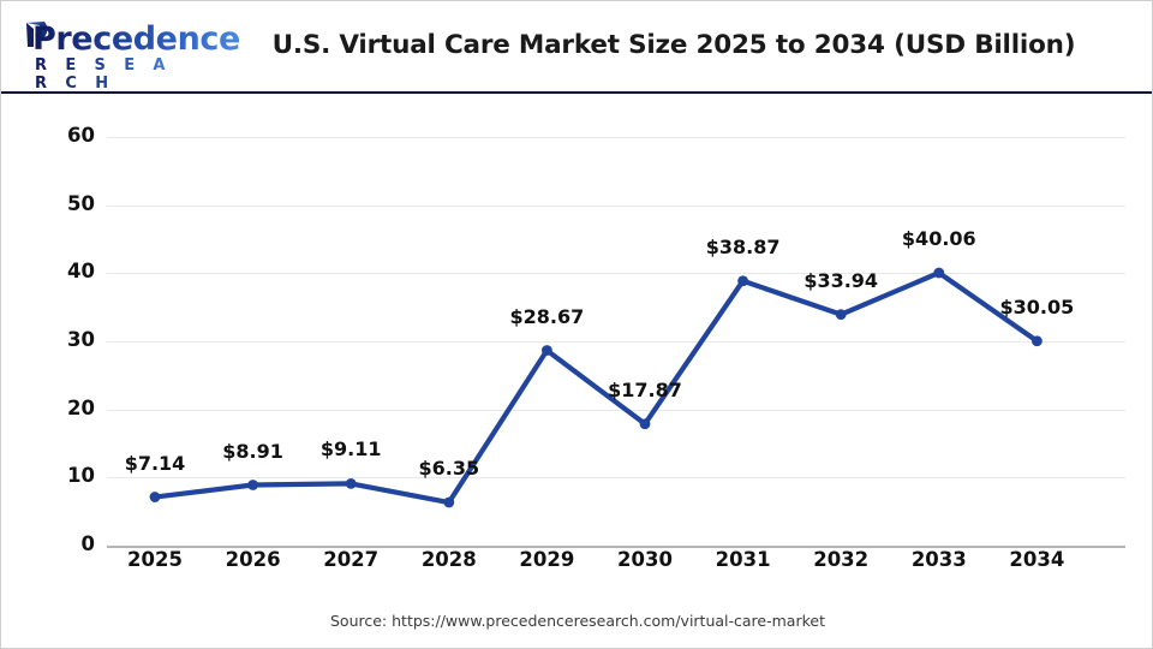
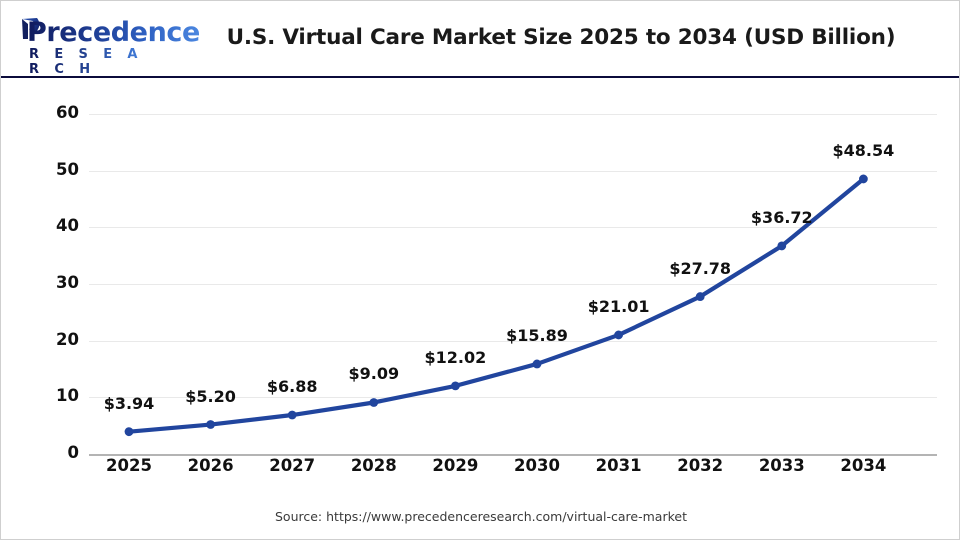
2025: $7.14 -> $3.94
2026: $8.91 -> $5.20
2027: $9.11 -> $6.88
2028: $6.35 -> $9.09
2029: $28.67 -> $12.02
2030: $17.87 -> $15.89
2031: $38.87 -> $21.01
2032: $33.94 -> $27.78
2033: $40.06 -> $36.72
2034: $30.05 -> $48.54
